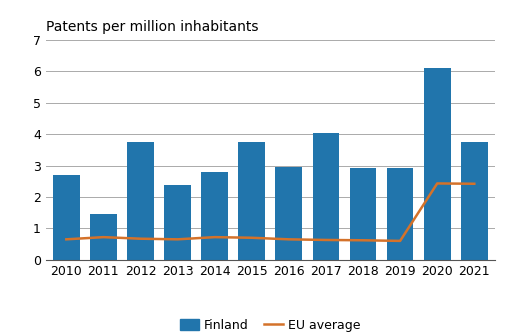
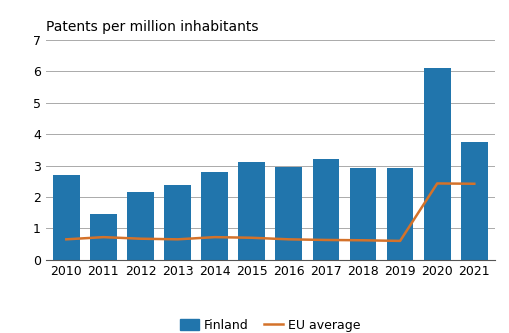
Finland/2012: 3.75 -> 2.15
Finland/2015: 3.75 -> 3.10
Finland/2017: 4.05 -> 3.20
